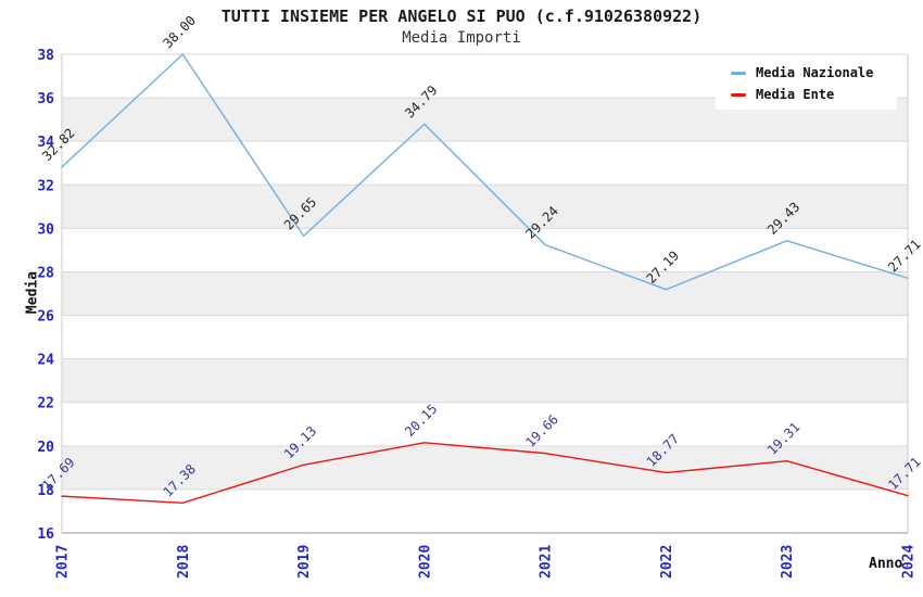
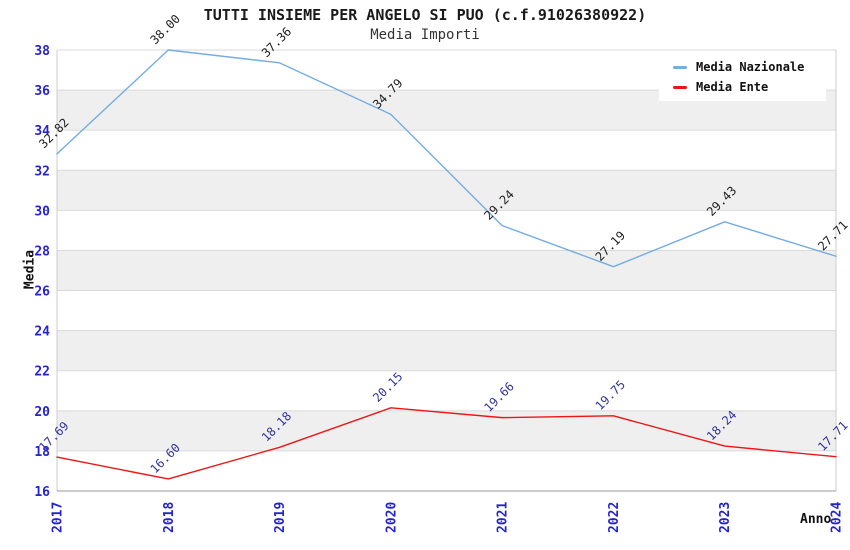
Media Ente/2018: 17.38 -> 16.60
Media Nazionale/2019: 29.65 -> 37.36
Media Ente/2019: 19.13 -> 18.18
Media Ente/2022: 18.77 -> 19.75
Media Ente/2023: 19.31 -> 18.24
